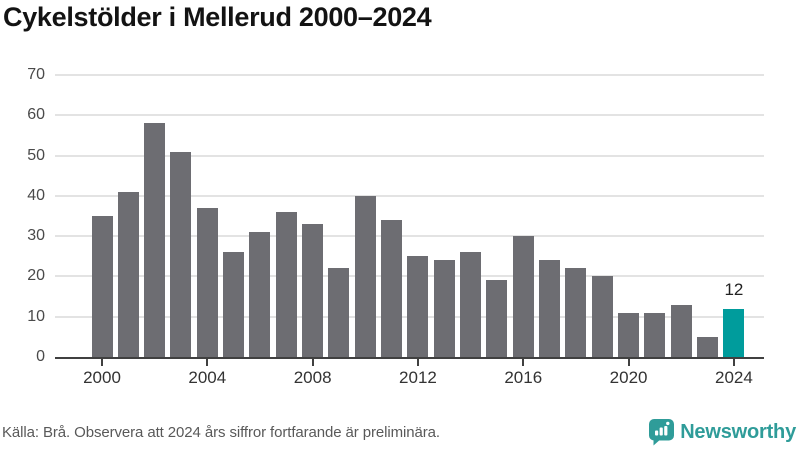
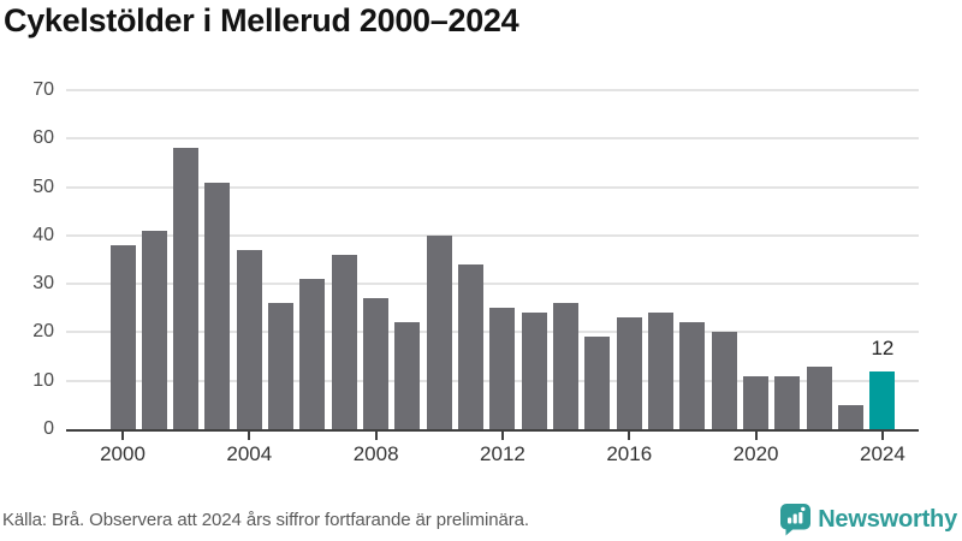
2000: 35 -> 38
2008: 33 -> 27
2016: 30 -> 23
